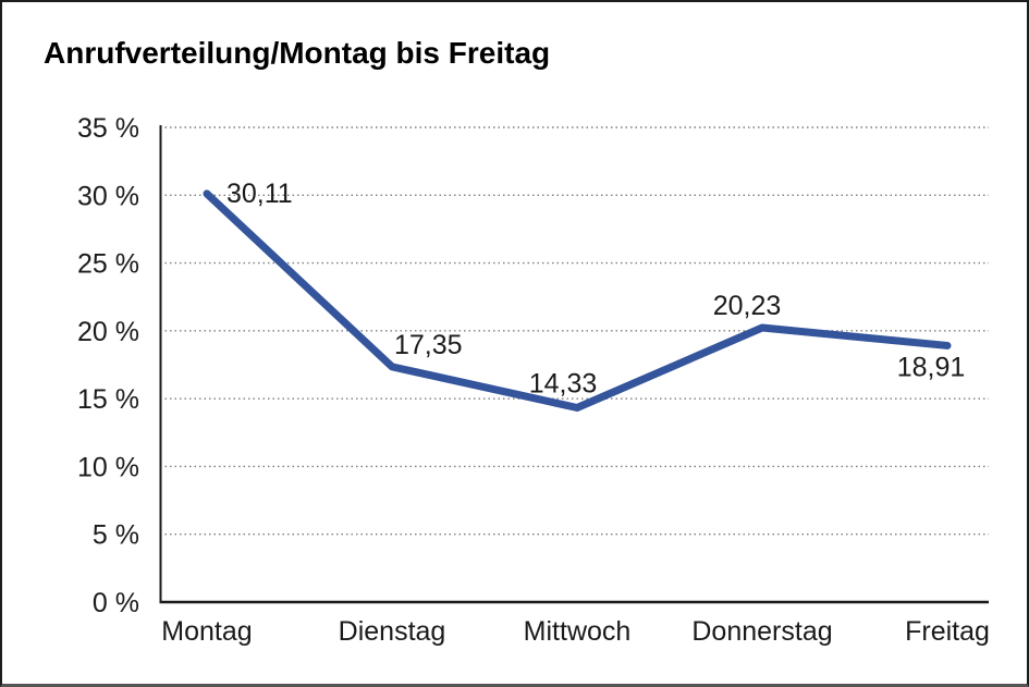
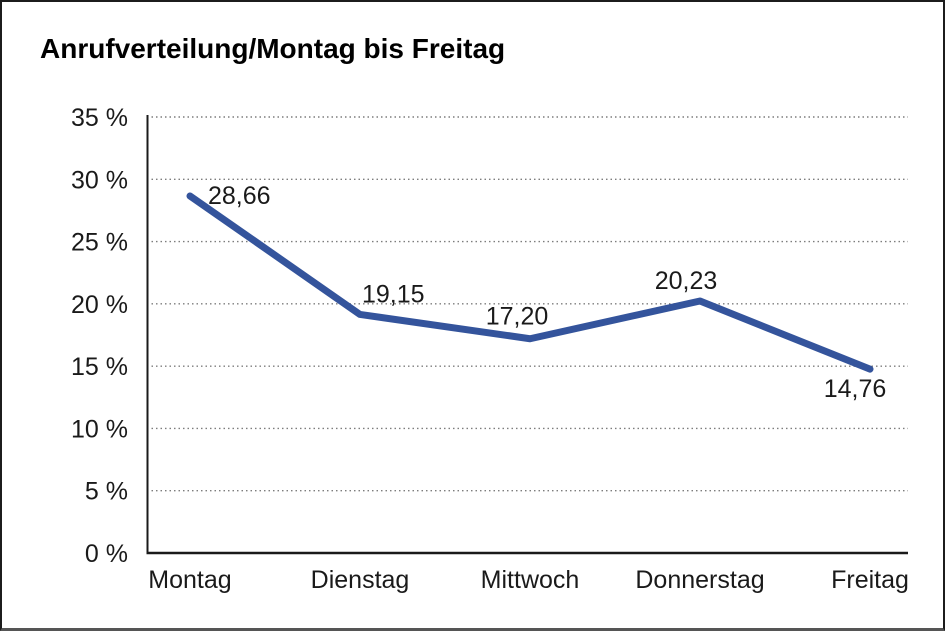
Montag: 30,11 -> 28,66
Dienstag: 17,35 -> 19,15
Mittwoch: 14,33 -> 17,20
Freitag: 18,91 -> 14,76
